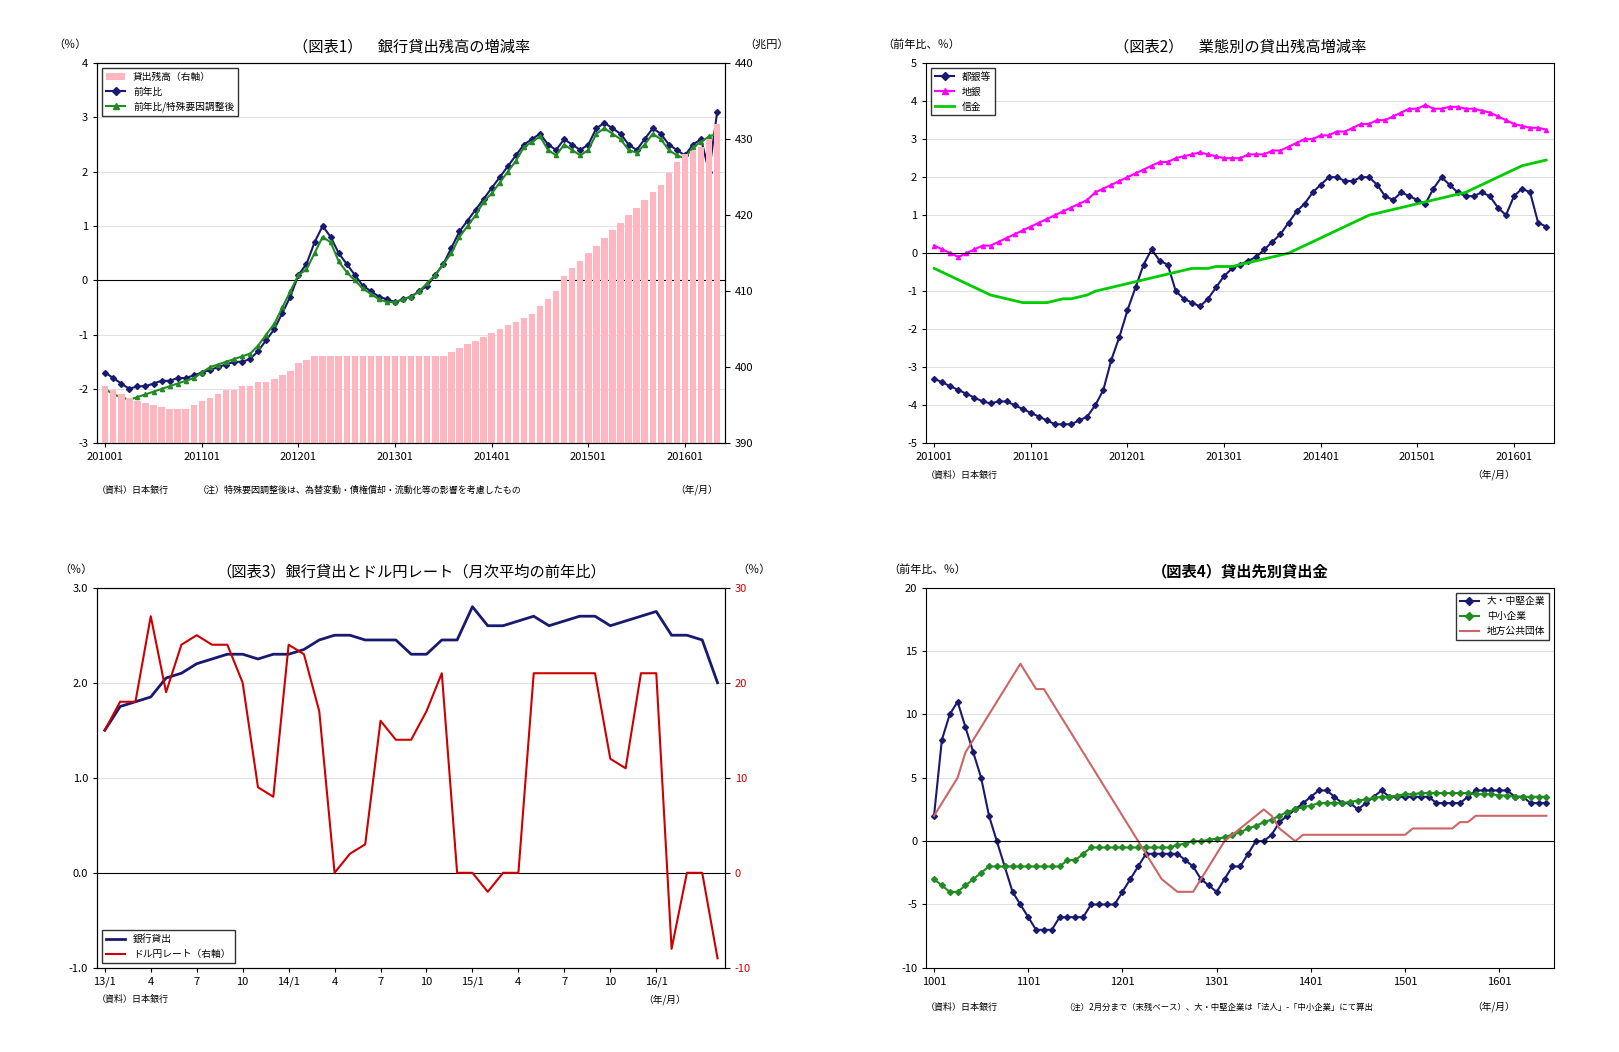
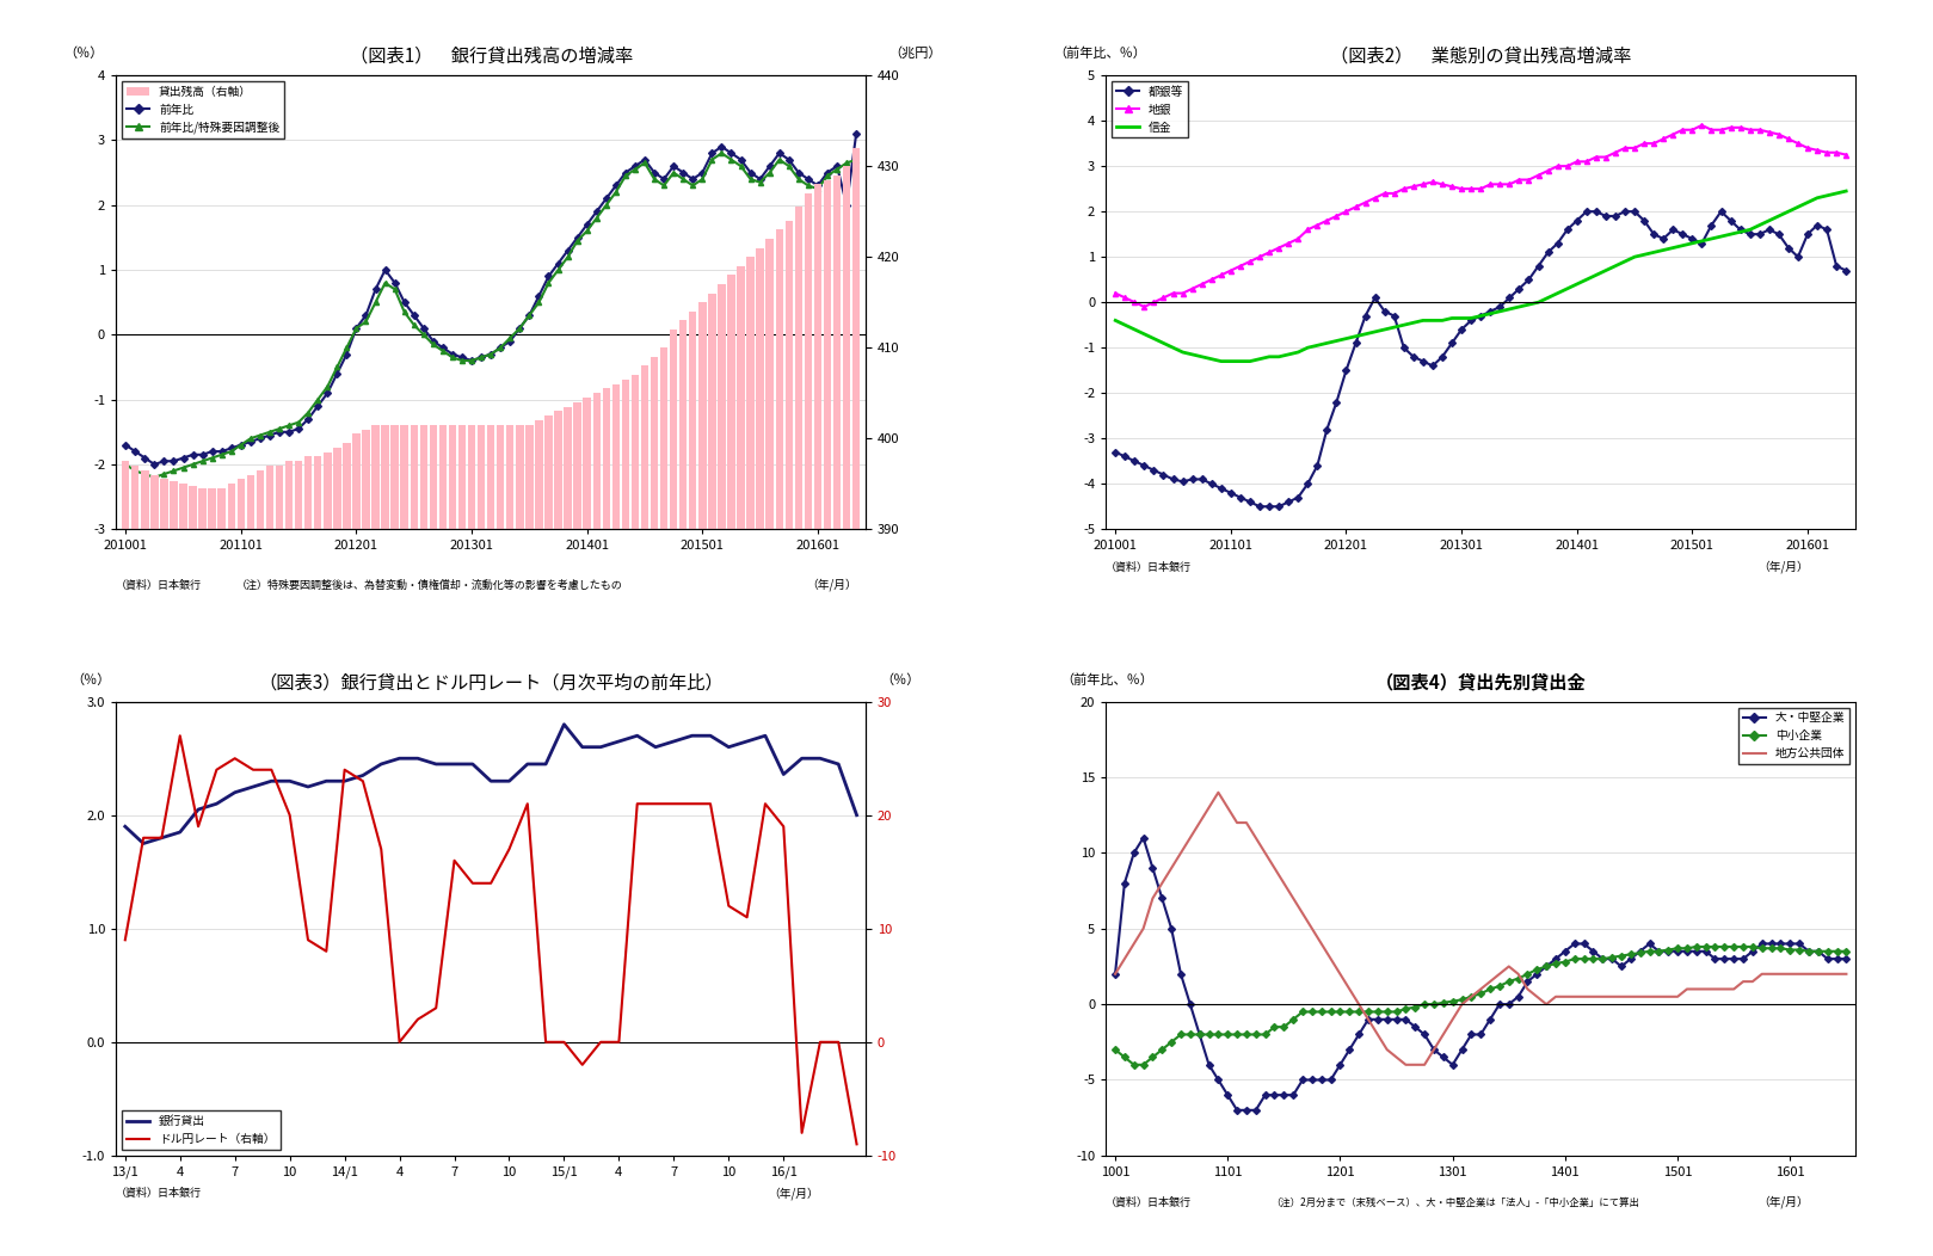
（図表3）銀行貸出とドル円レート（月次平均の前年比）/銀行貸出/13/1: 1.50 -> 1.90
（図表3）銀行貸出とドル円レート（月次平均の前年比）/ドル円レート（右軸）/13/1: 15 -> 9
（図表3）銀行貸出とドル円レート（月次平均の前年比）/銀行貸出/16/1: 2.75 -> 2.36
（図表3）銀行貸出とドル円レート（月次平均の前年比）/ドル円レート（右軸）/16/1: 21 -> 19
